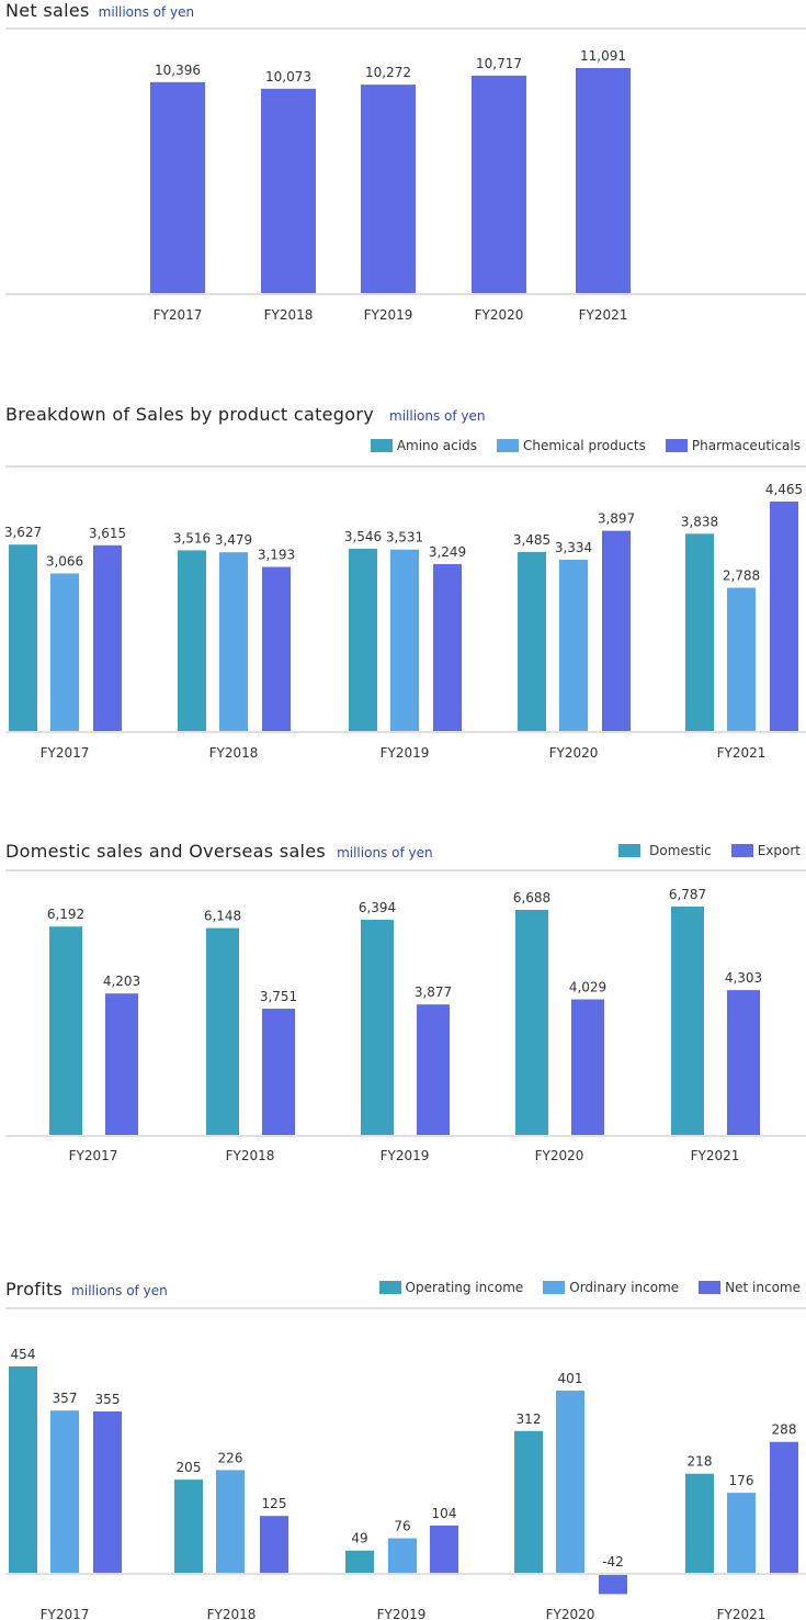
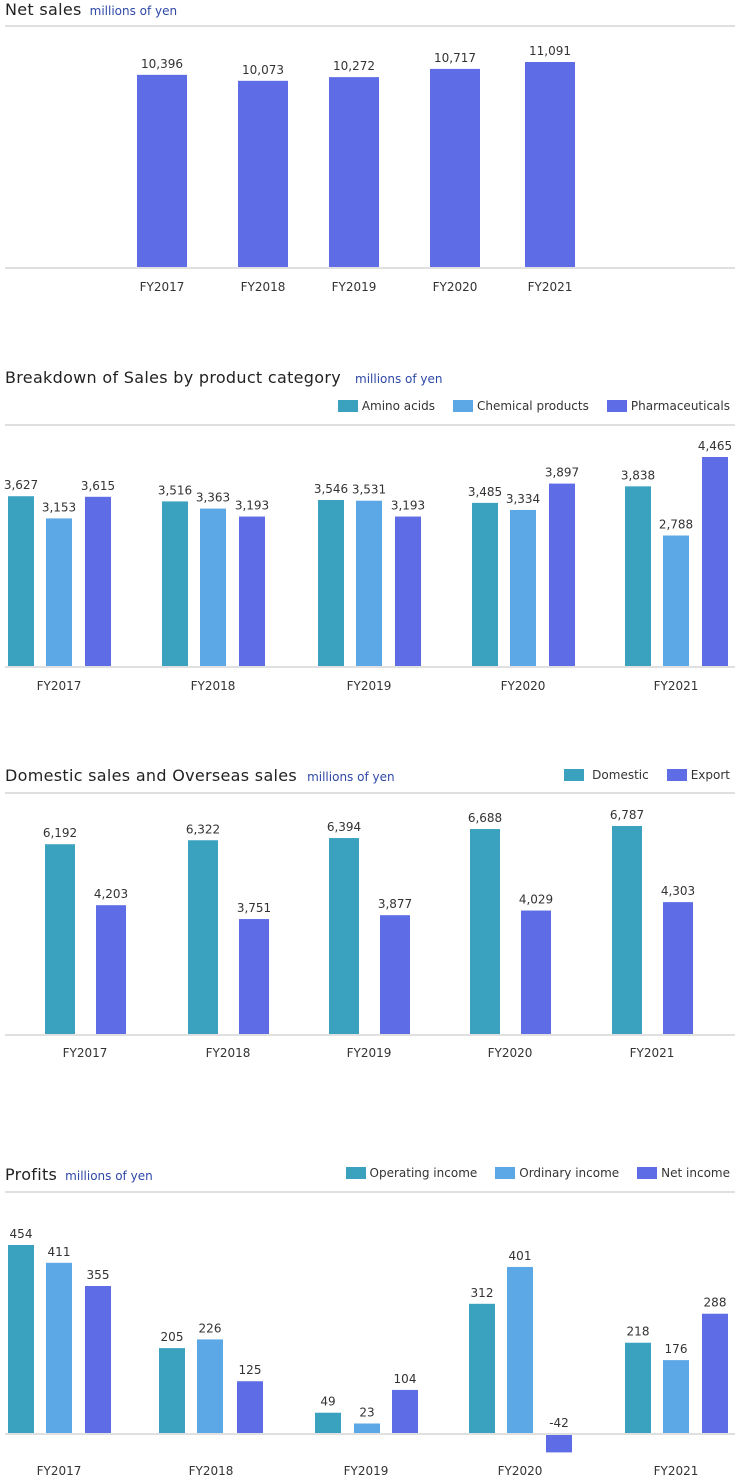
Breakdown of Sales by product category/Chemical products/FY2017: 3,066 -> 3,153
Breakdown of Sales by product category/Chemical products/FY2018: 3,479 -> 3,363
Breakdown of Sales by product category/Pharmaceuticals/FY2019: 3,249 -> 3,193
Domestic sales and Overseas sales/Domestic/FY2018: 6,148 -> 6,322
Profits/Ordinary income/FY2017: 357 -> 411
Profits/Ordinary income/FY2019: 76 -> 23
